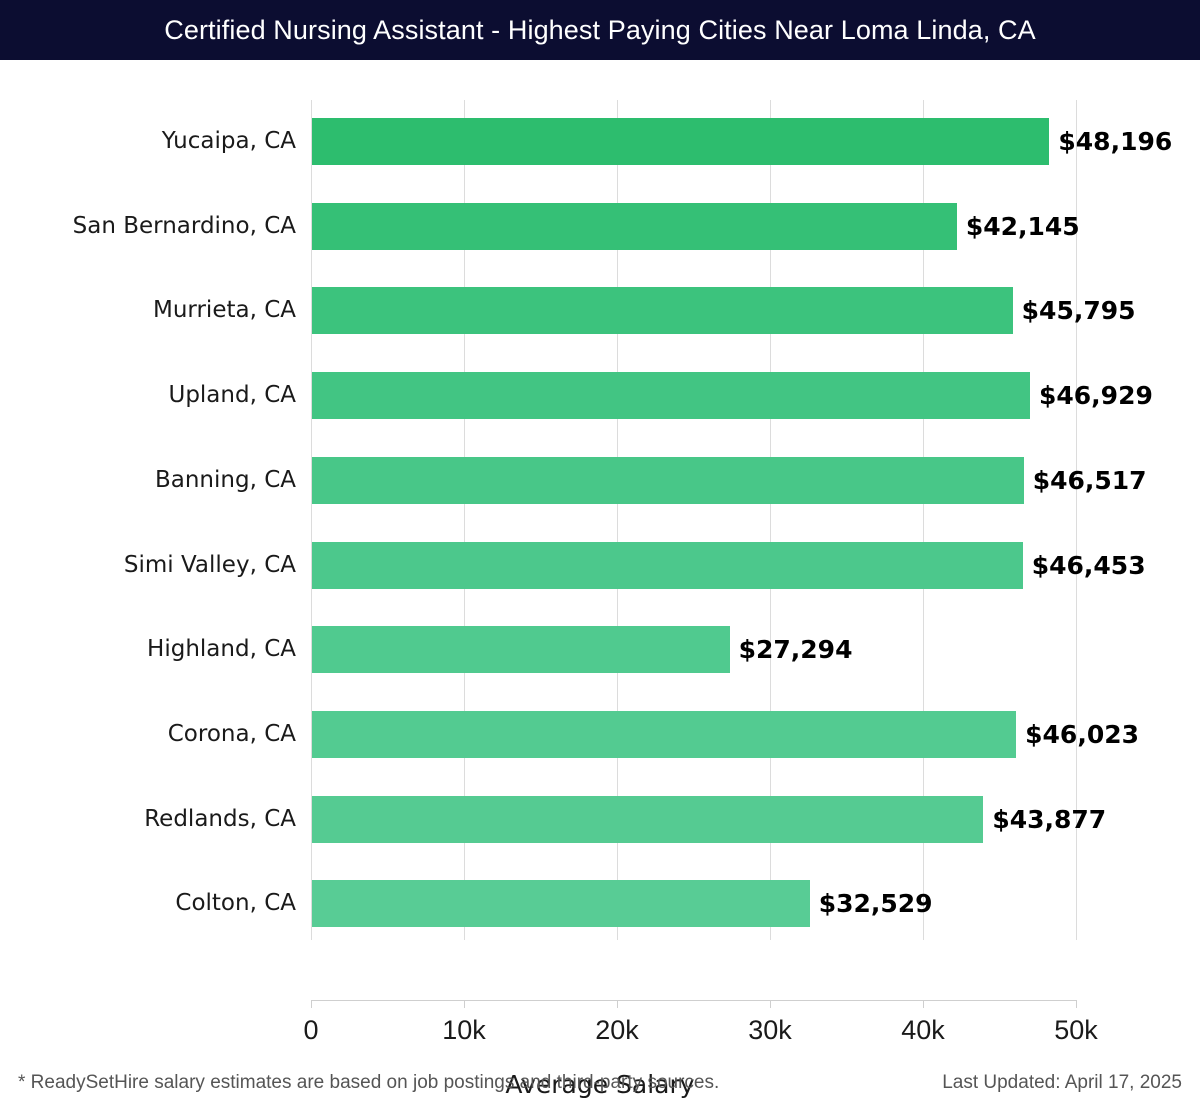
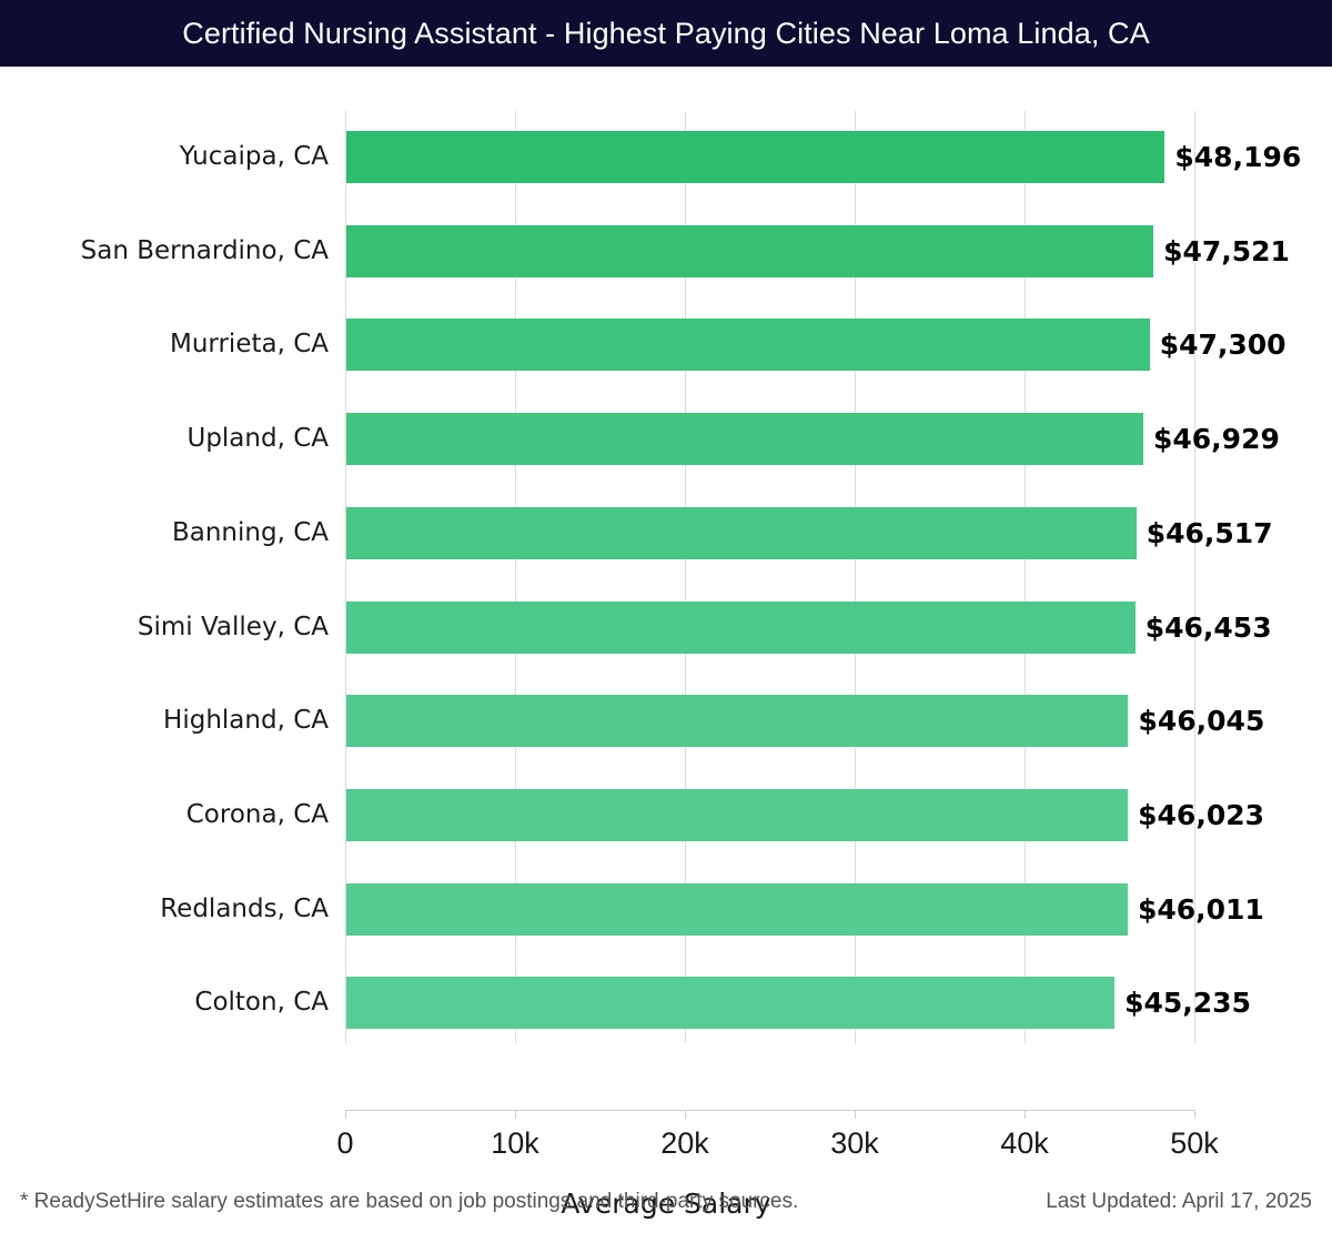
San Bernardino, CA: $42,145 -> $47,521
Murrieta, CA: $45,795 -> $47,300
Highland, CA: $27,294 -> $46,045
Redlands, CA: $43,877 -> $46,011
Colton, CA: $32,529 -> $45,235
